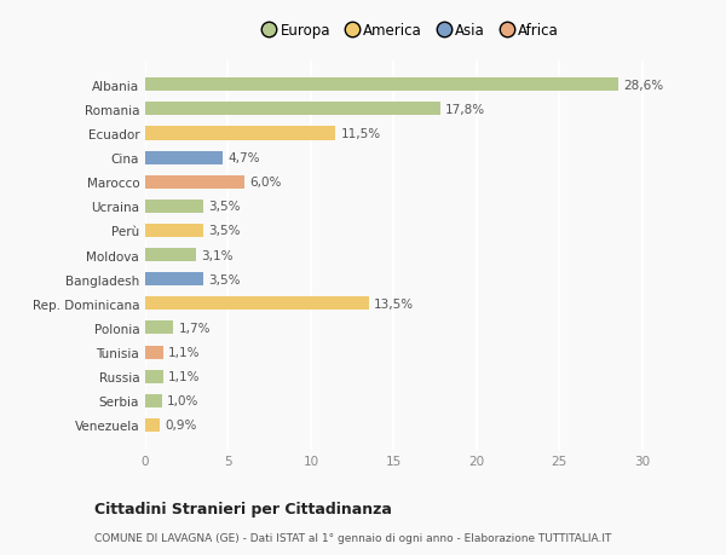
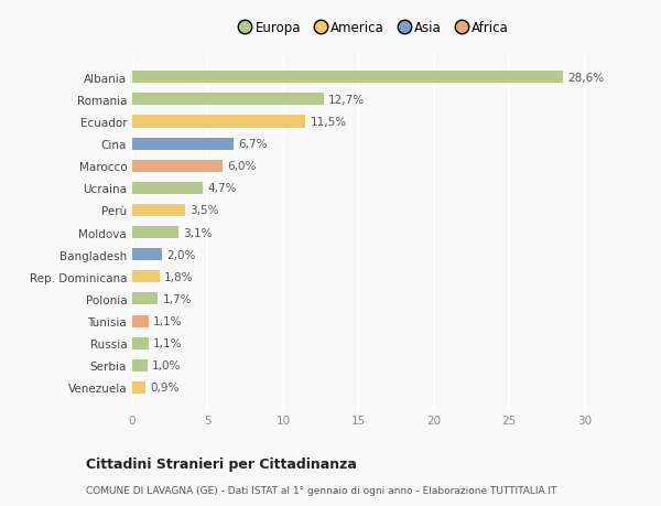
Romania: 17,8% -> 12,7%
Cina: 4,7% -> 6,7%
Ucraina: 3,5% -> 4,7%
Bangladesh: 3,5% -> 2,0%
Rep. Dominicana: 13,5% -> 1,8%
